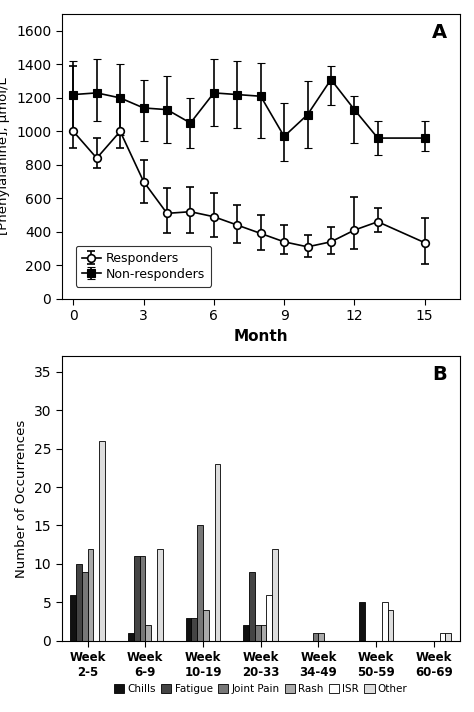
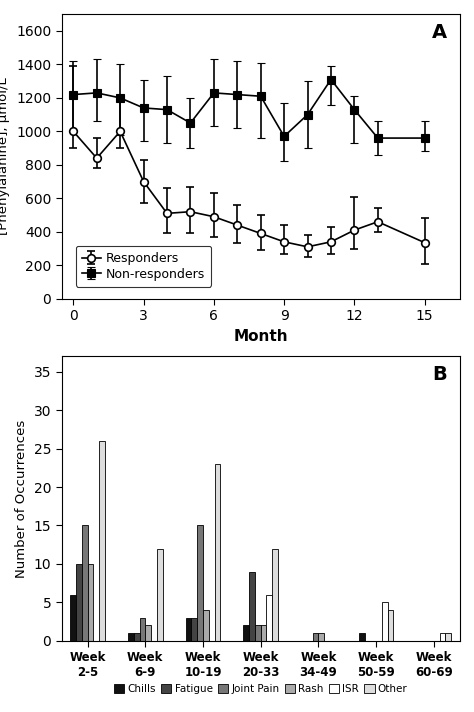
Joint Pain/Week 2-5: 9 -> 15
Rash/Week 2-5: 12 -> 10
Fatigue/Week 6-9: 11 -> 1
Joint Pain/Week 6-9: 11 -> 3
Chills/Week 50-59: 5 -> 1
